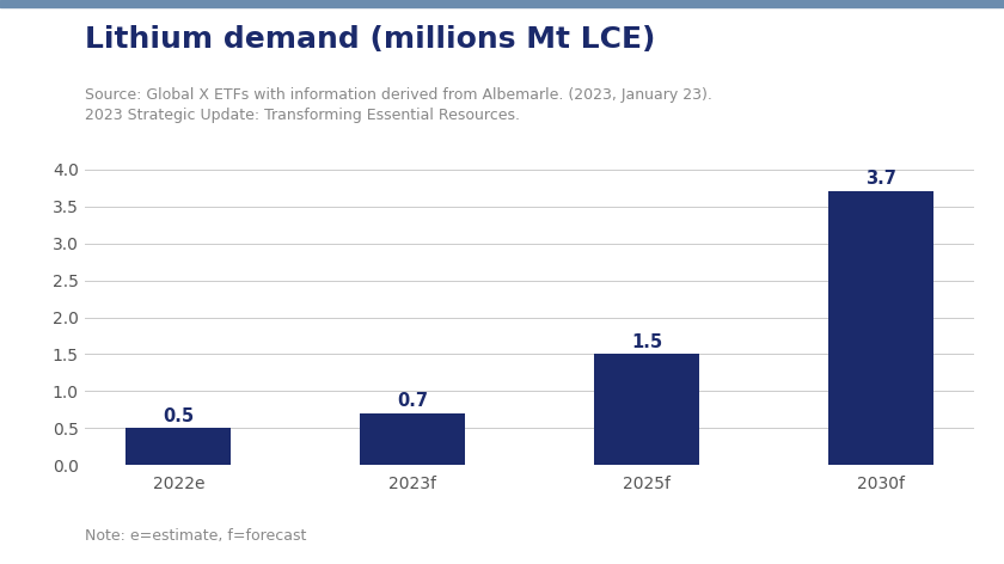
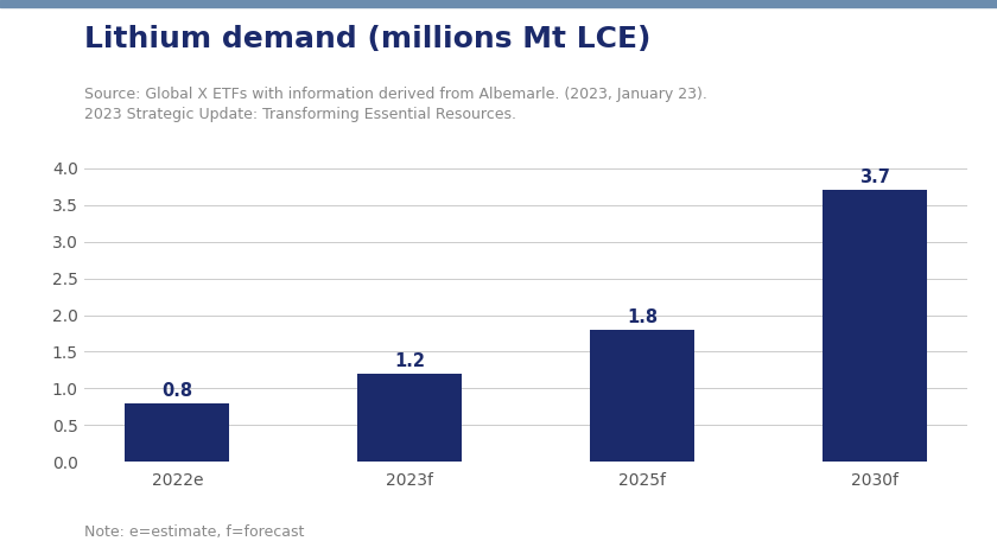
2022e: 0.5 -> 0.8
2023f: 0.7 -> 1.2
2025f: 1.5 -> 1.8
